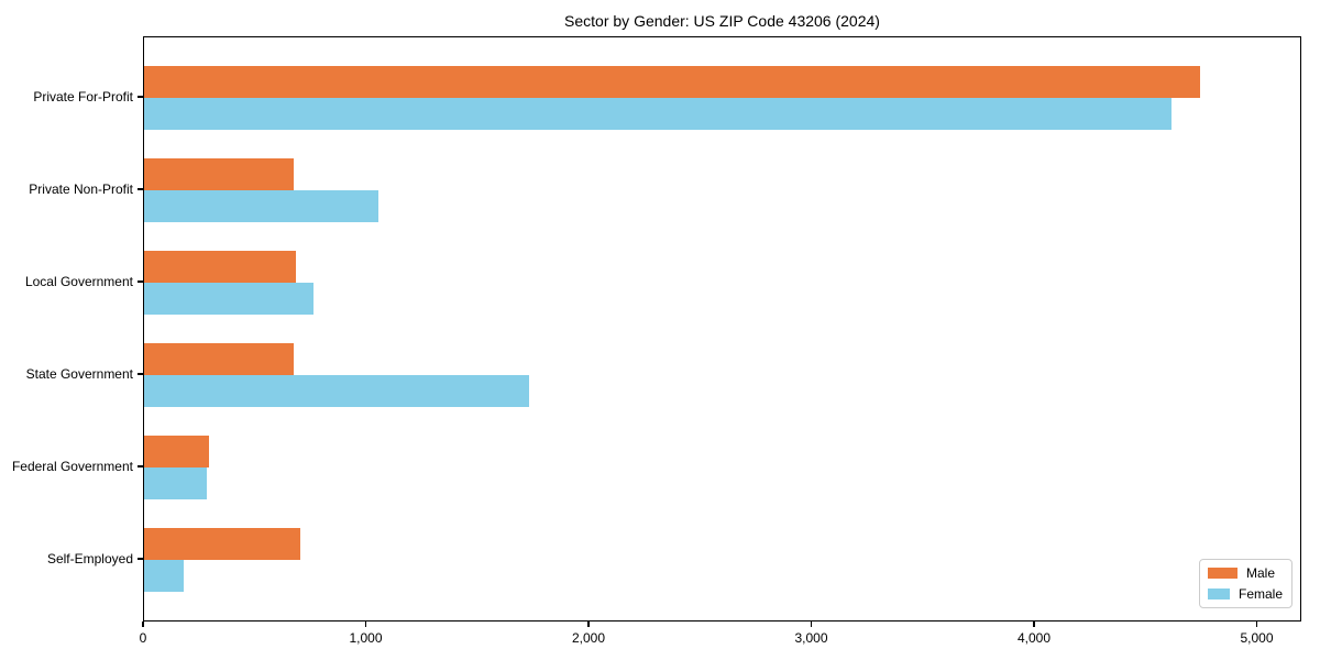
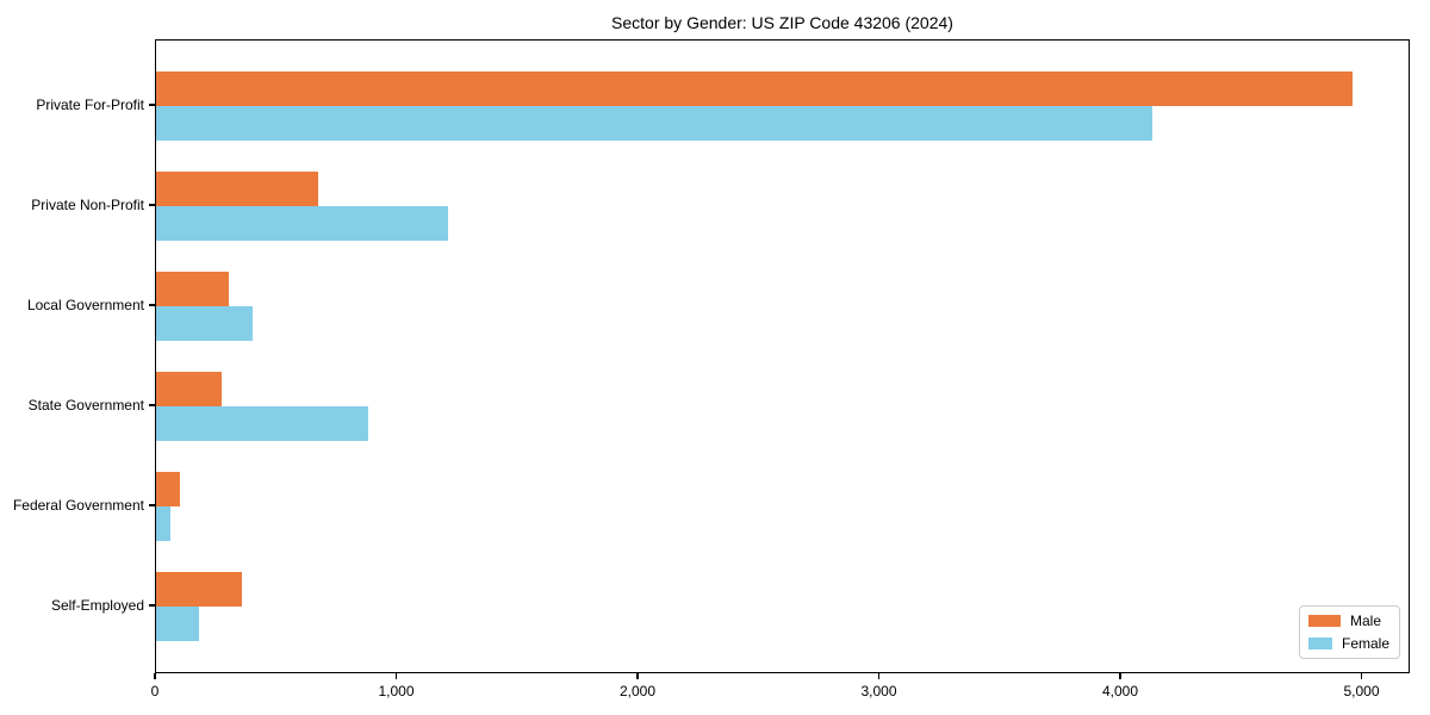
Male/Private For-Profit: 4740 -> 4960
Female/Private For-Profit: 4610 -> 4130
Female/Private Non-Profit: 1050 -> 1210
Male/Local Government: 680 -> 300
Female/Local Government: 760 -> 400
Male/State Government: 670 -> 270
Female/State Government: 1730 -> 880
Male/Federal Government: 290 -> 100
Female/Federal Government: 280 -> 60
Male/Self-Employed: 700 -> 360
